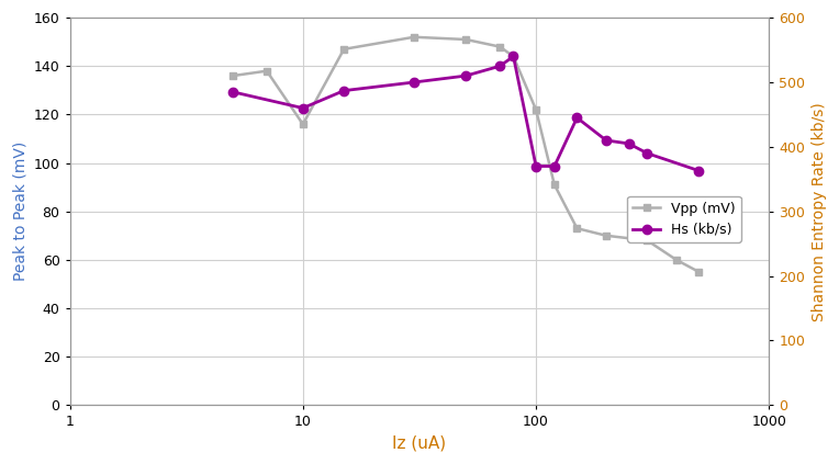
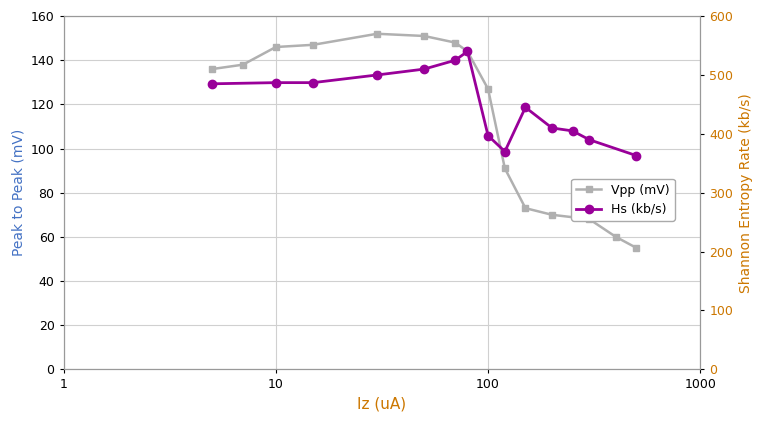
Vpp (mV)/10: 116 -> 146
Hs (kb/s)/10: 460 -> 487
Vpp (mV)/100: 122 -> 127
Hs (kb/s)/100: 370 -> 397
